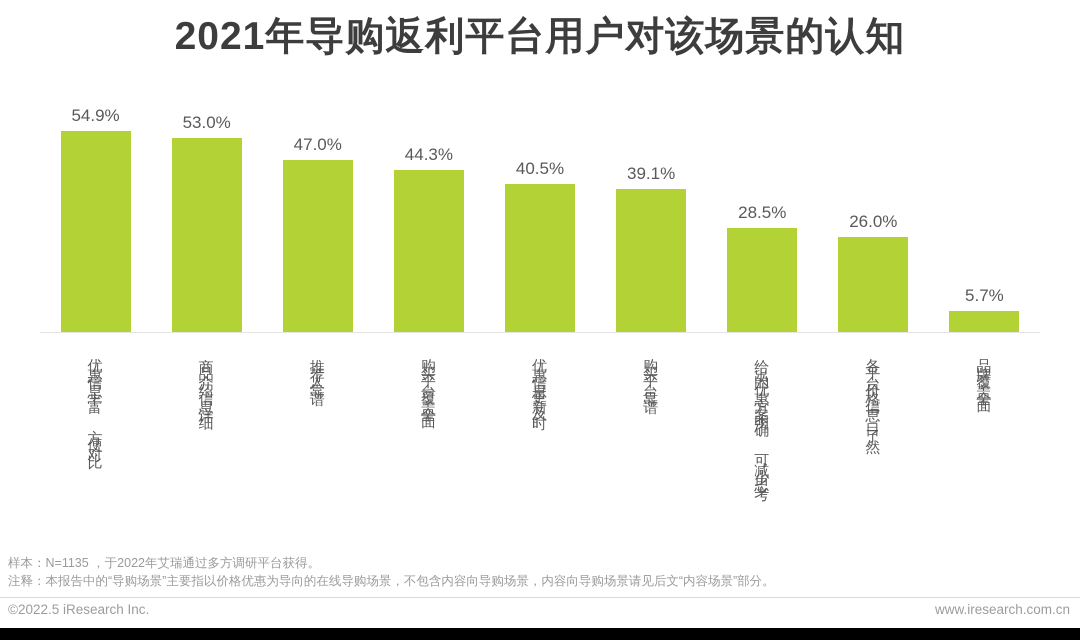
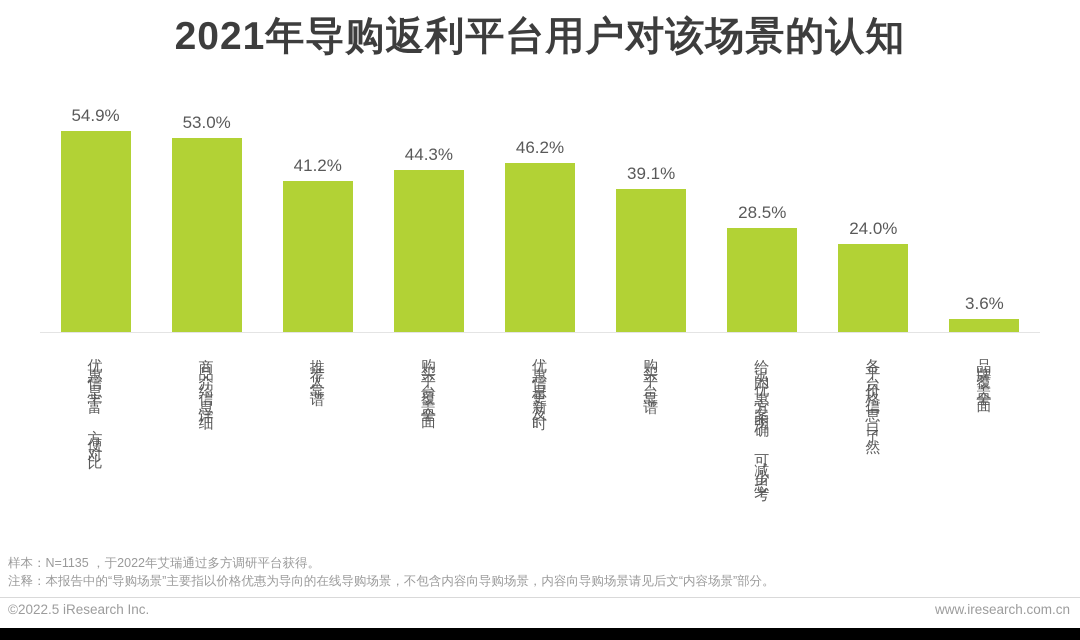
推荐人靠谱: 47.0% -> 41.2%
优惠信息更新及时: 40.5% -> 46.2%
各平台价格信息一目了然: 26.0% -> 24.0%
品牌覆盖全面: 5.7% -> 3.6%
